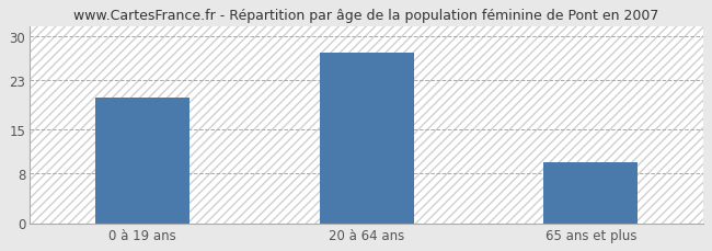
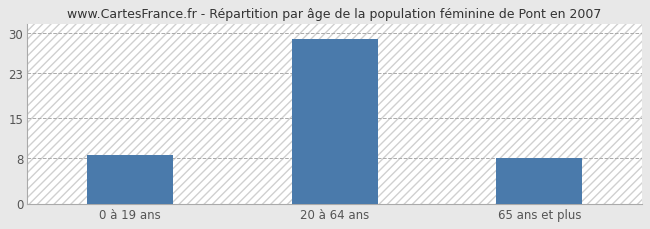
0 à 19 ans: 20.2 -> 8.5
20 à 64 ans: 27.4 -> 29.0
65 ans et plus: 9.8 -> 8.0
